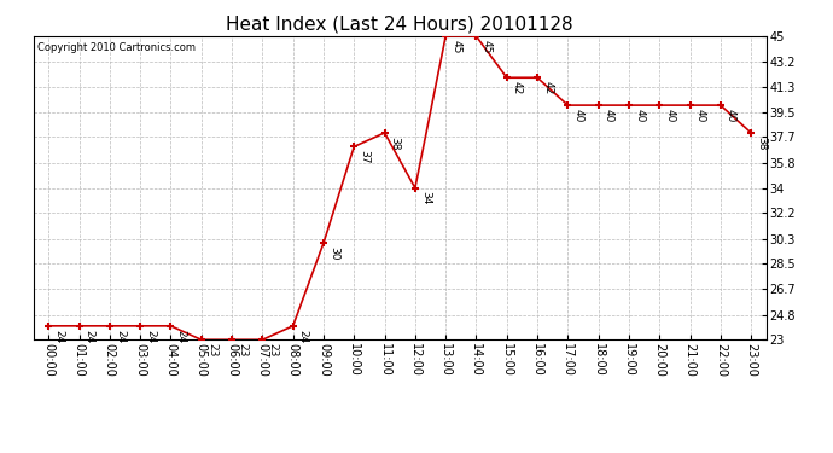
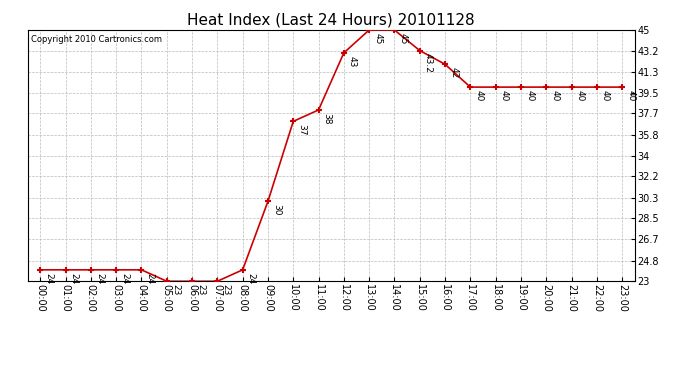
12:00: 34 -> 43
15:00: 42 -> 43.2
23:00: 38 -> 40
